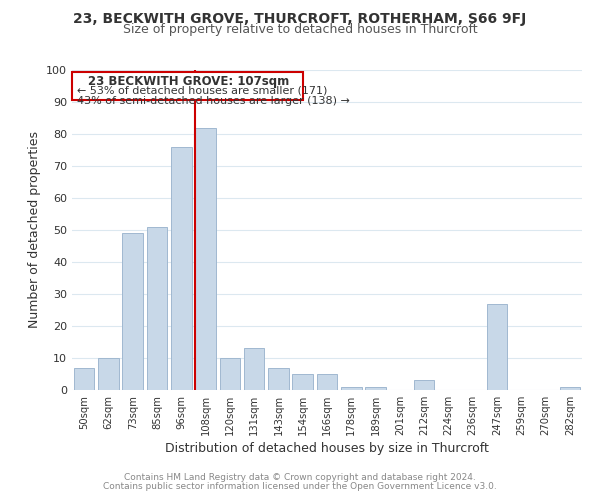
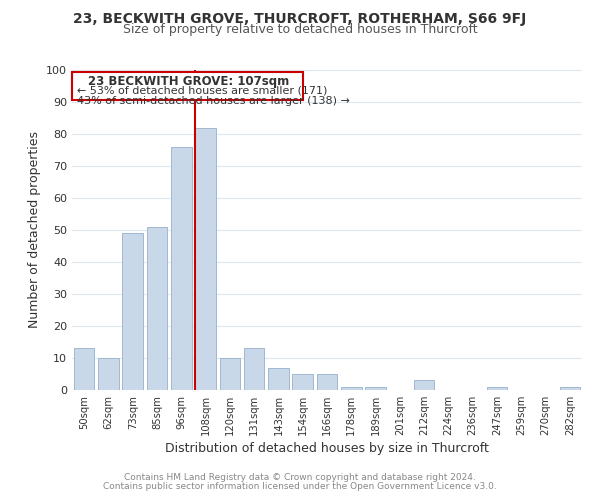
50sqm: 7 -> 13
247sqm: 27 -> 1
